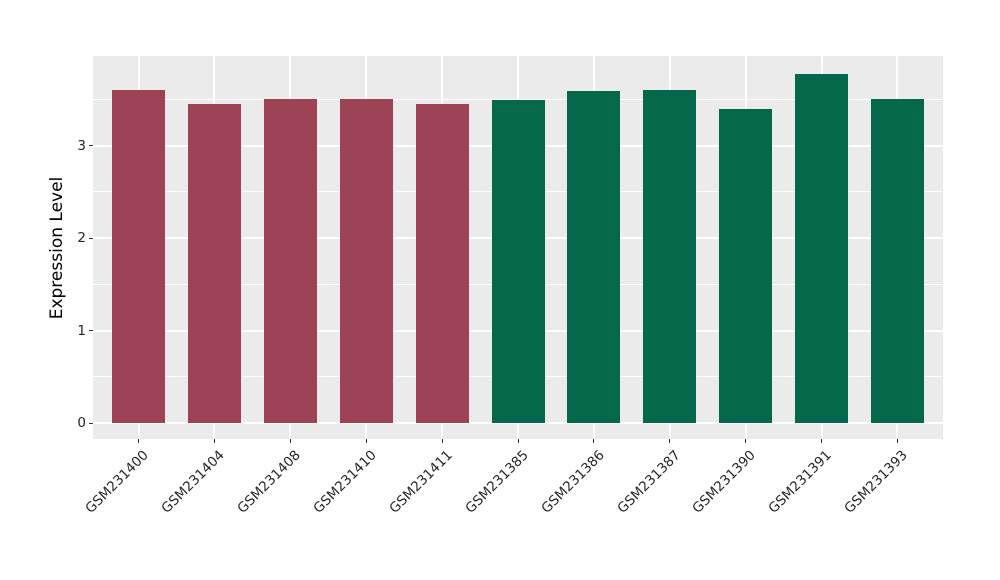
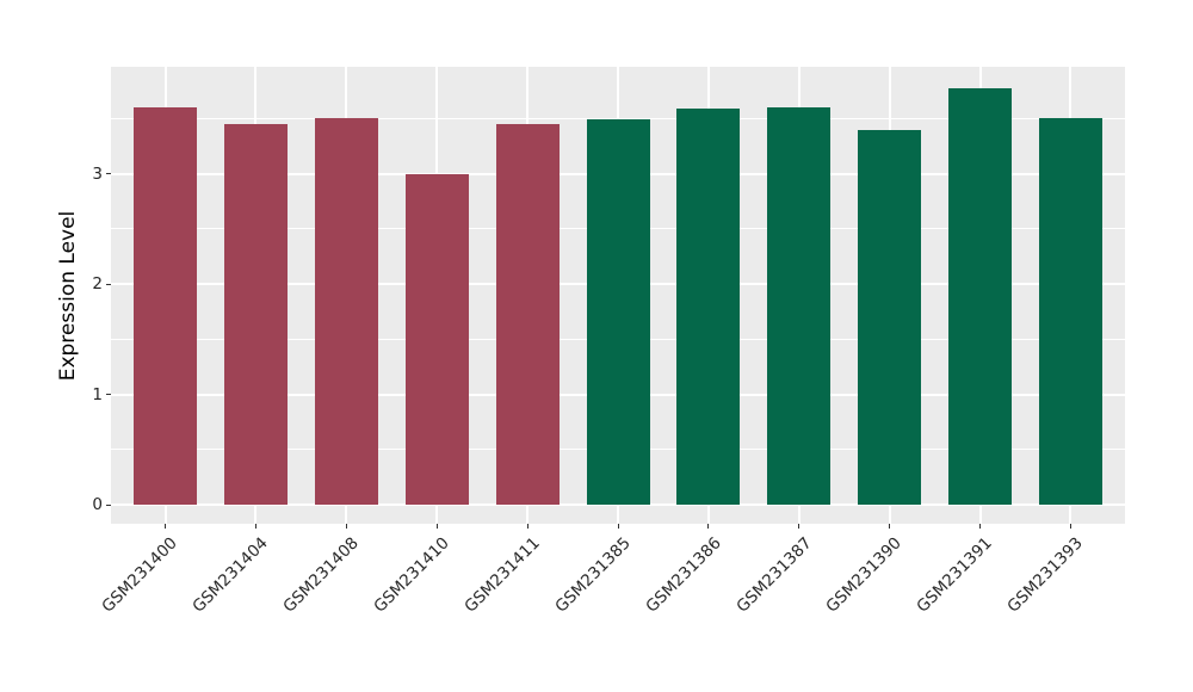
GSM231410: 3.5 -> 3.0
